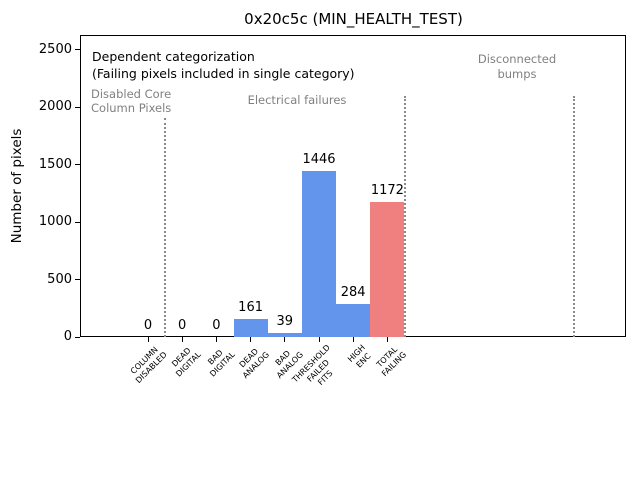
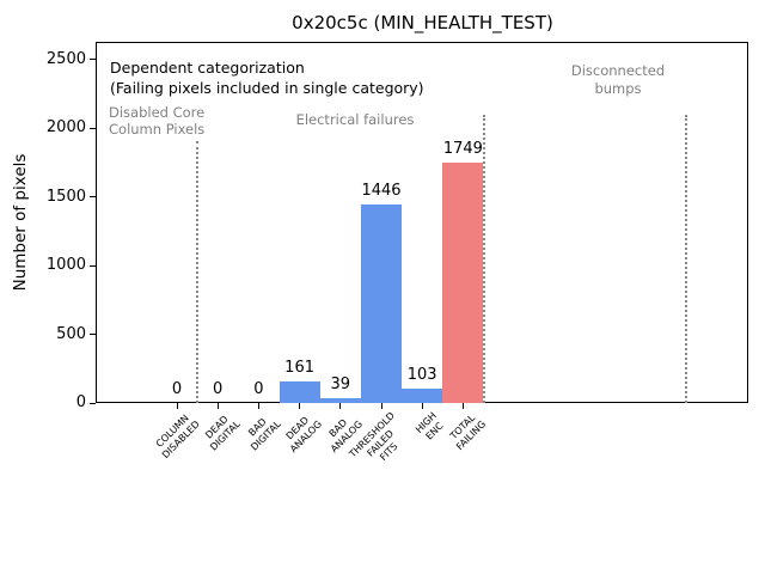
HIGH ENC: 284 -> 103
TOTAL FAILING: 1172 -> 1749
